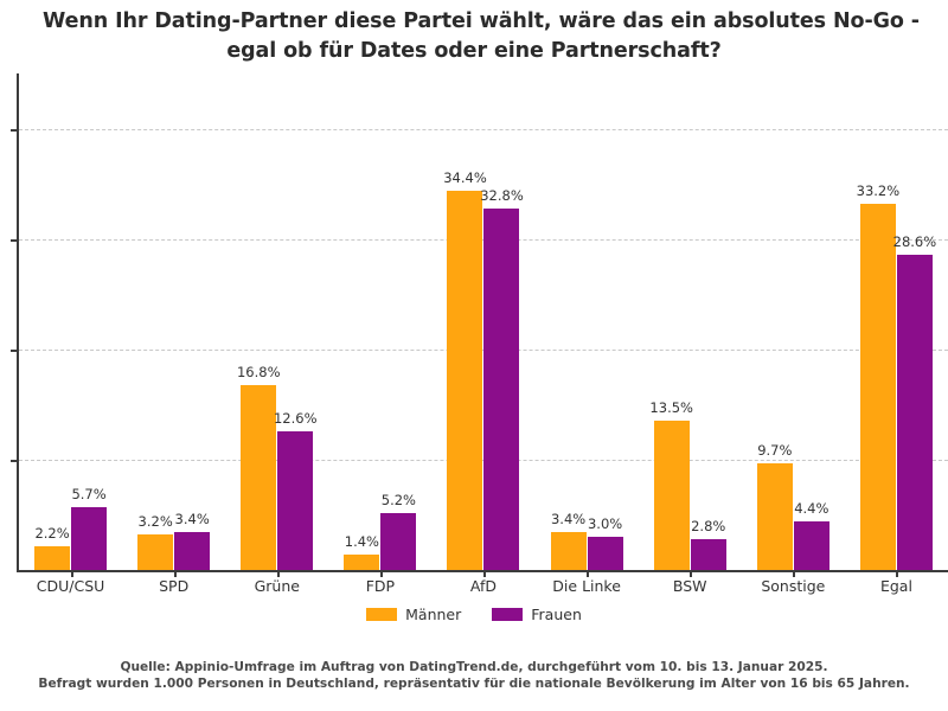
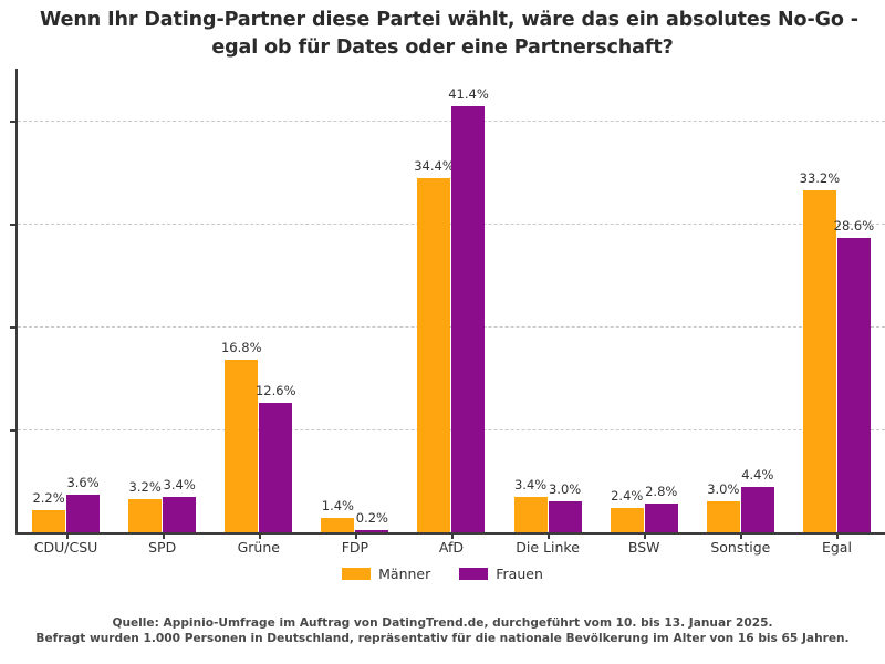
Frauen/CDU/CSU: 5.7% -> 3.6%
Frauen/FDP: 5.2% -> 0.2%
Frauen/AfD: 32.8% -> 41.4%
Männer/BSW: 13.5% -> 2.4%
Männer/Sonstige: 9.7% -> 3.0%
